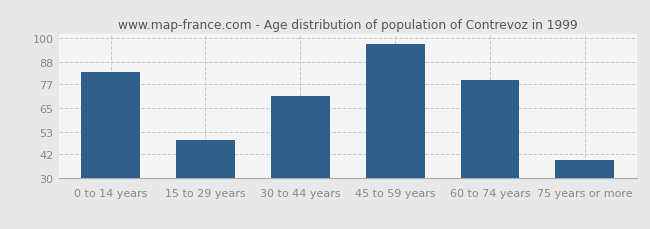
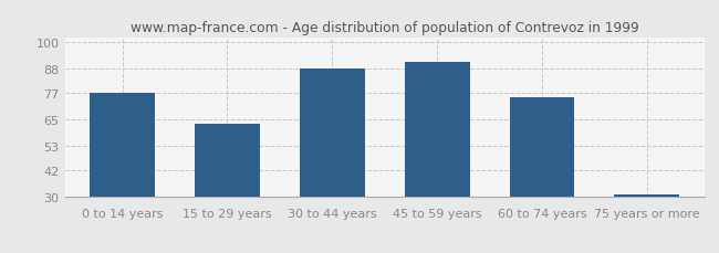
0 to 14 years: 83 -> 77
15 to 29 years: 49 -> 63
30 to 44 years: 71 -> 88
45 to 59 years: 97 -> 91
60 to 74 years: 79 -> 75
75 years or more: 39 -> 31
